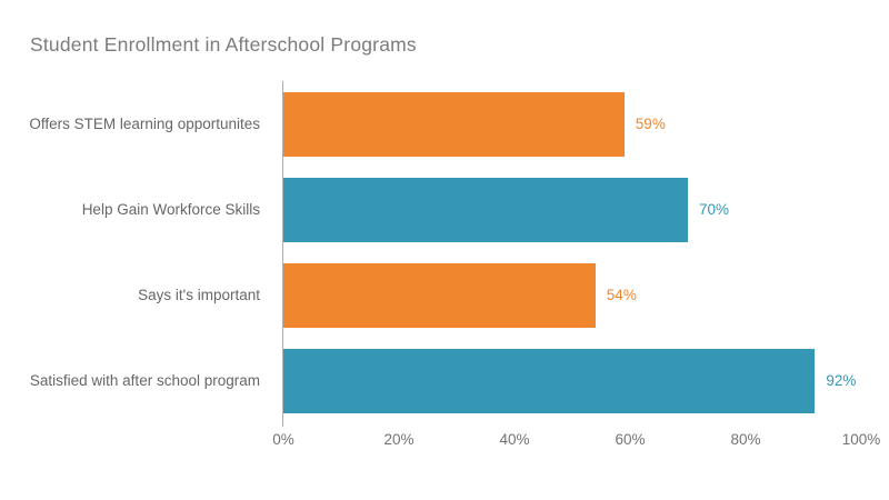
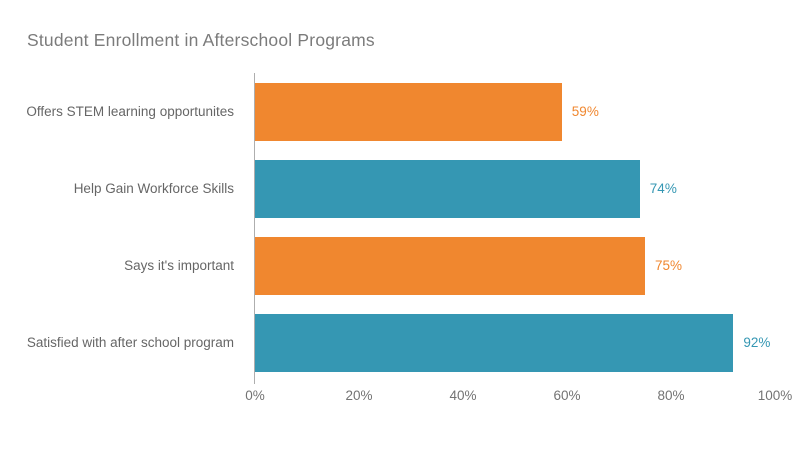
Help Gain Workforce Skills: 70% -> 74%
Says it's important: 54% -> 75%
